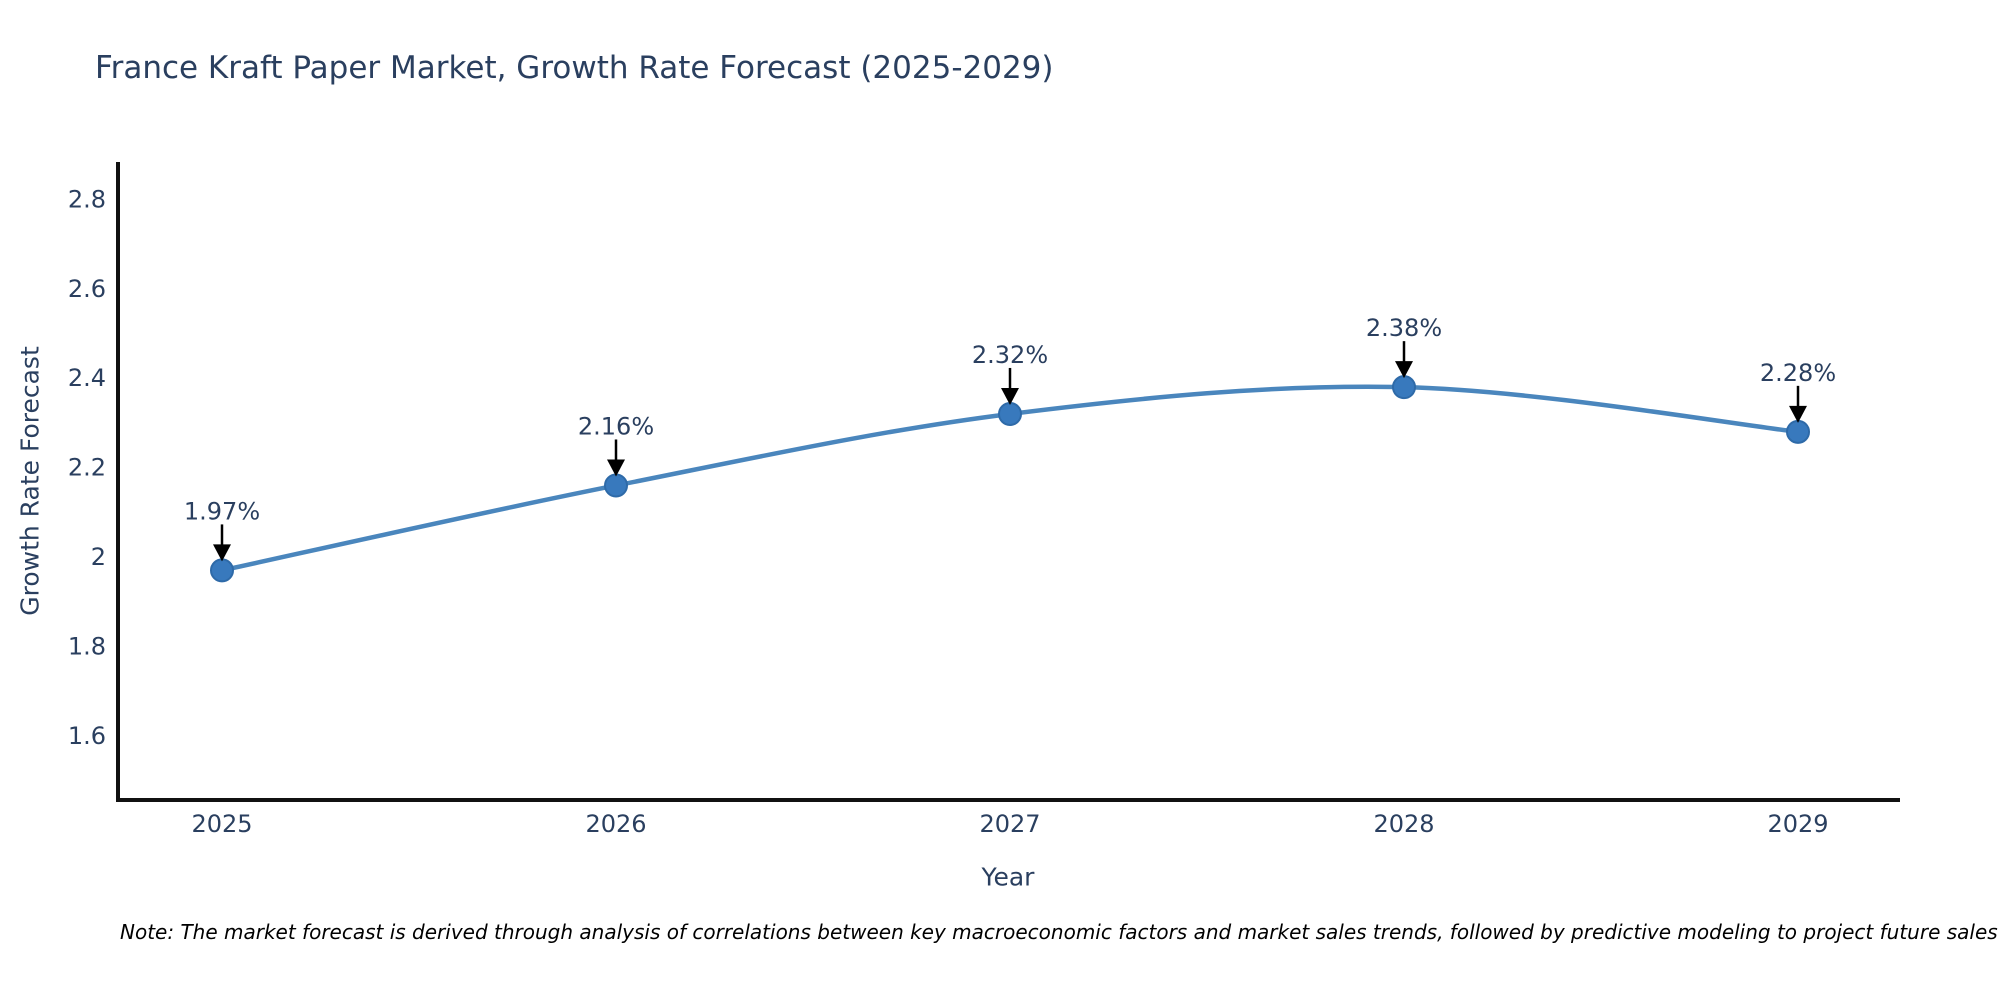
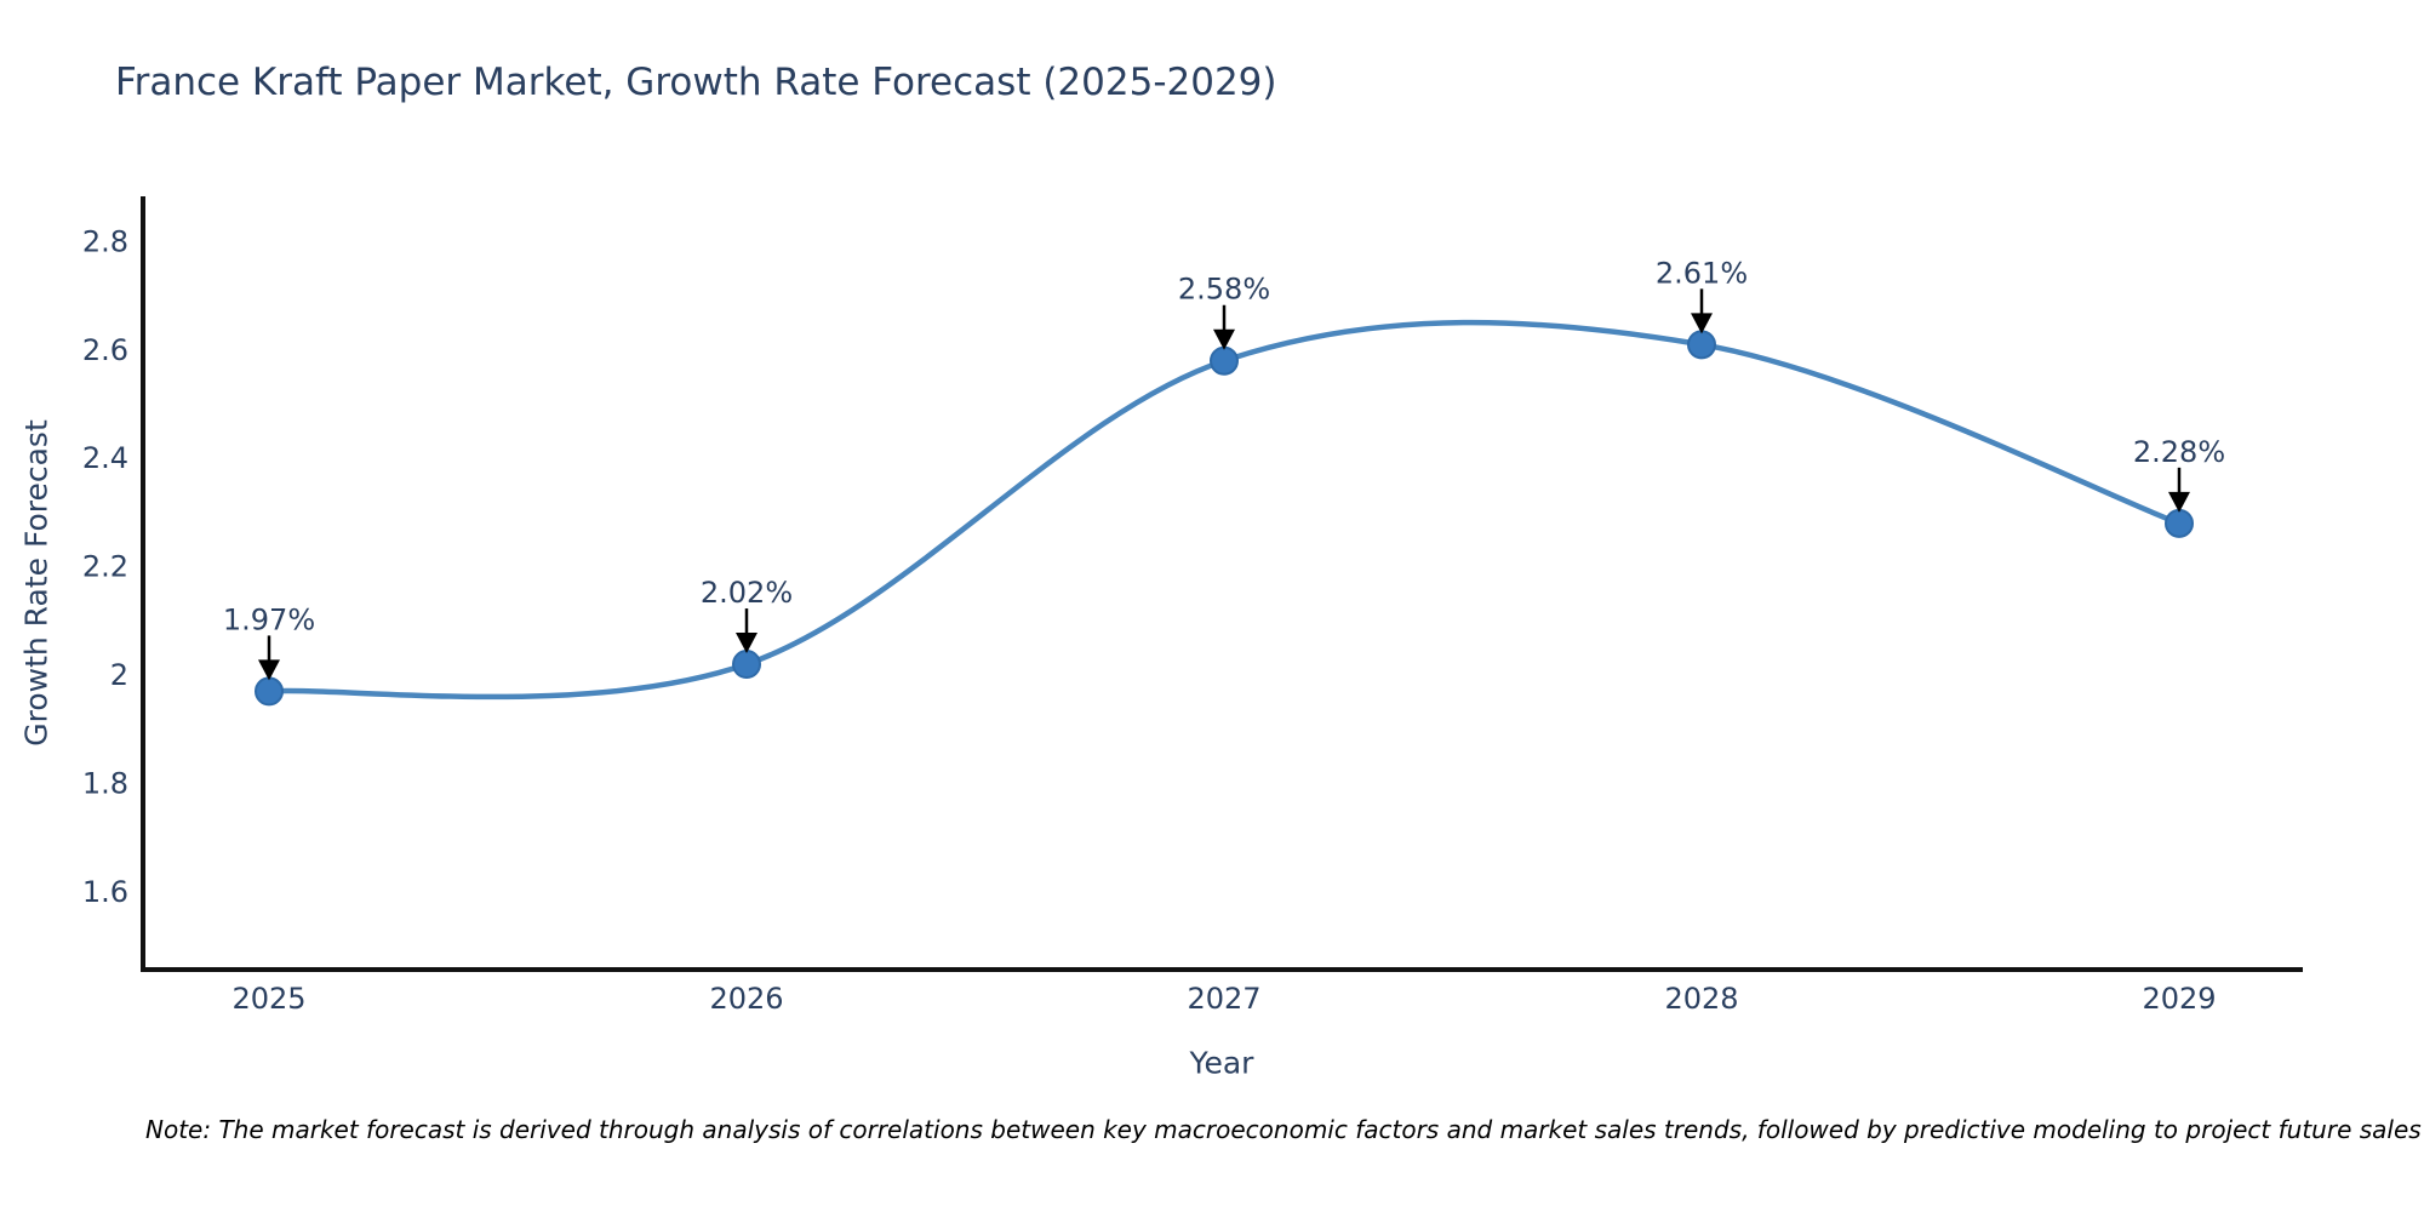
2026: 2.16% -> 2.02%
2027: 2.32% -> 2.58%
2028: 2.38% -> 2.61%
